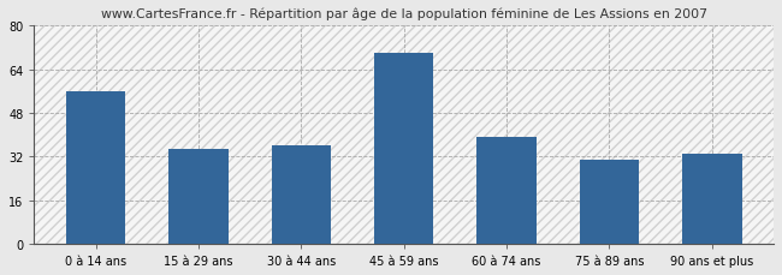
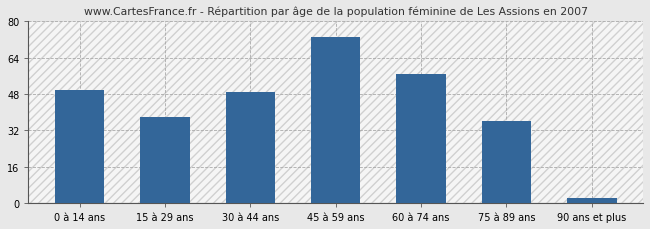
0 à 14 ans: 56 -> 50
15 à 29 ans: 35 -> 38
30 à 44 ans: 36 -> 49
45 à 59 ans: 70 -> 73
60 à 74 ans: 39 -> 57
75 à 89 ans: 31 -> 36
90 ans et plus: 33 -> 2
